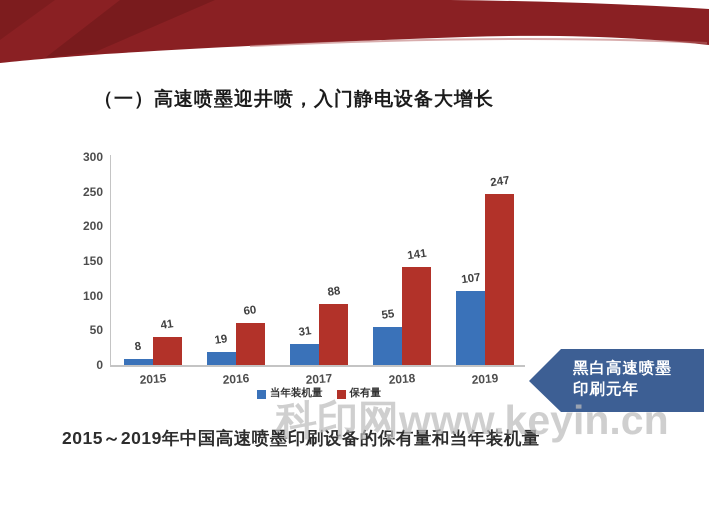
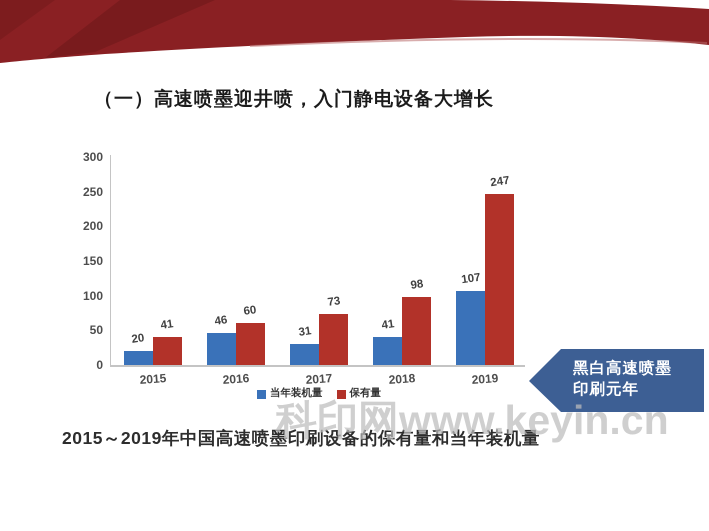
当年装机量/2015: 8 -> 20
当年装机量/2016: 19 -> 46
保有量/2017: 88 -> 73
当年装机量/2018: 55 -> 41
保有量/2018: 141 -> 98
